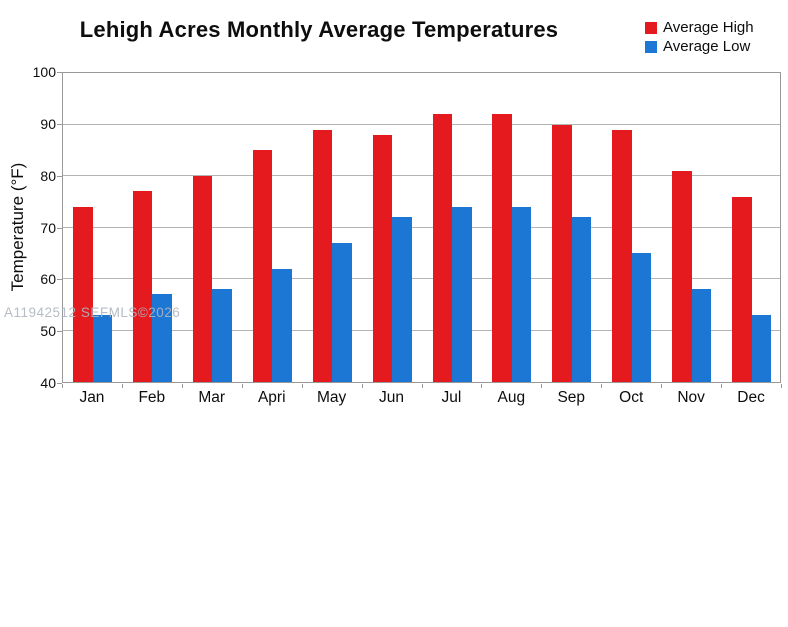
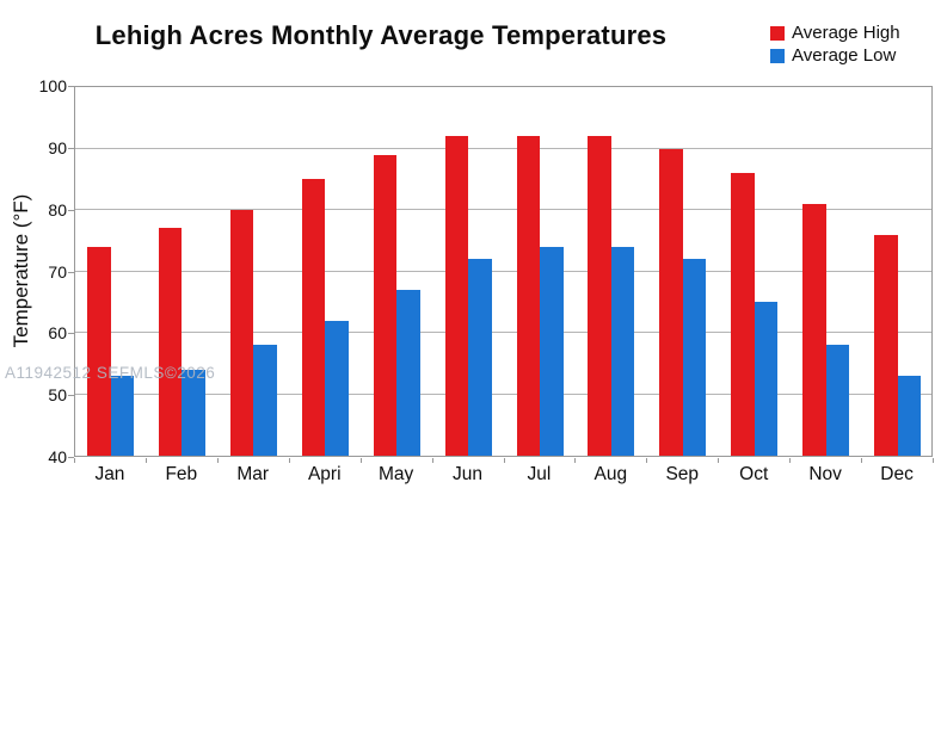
Average Low/Feb: 57 -> 54
Average High/Jun: 88 -> 92
Average High/Oct: 89 -> 86
